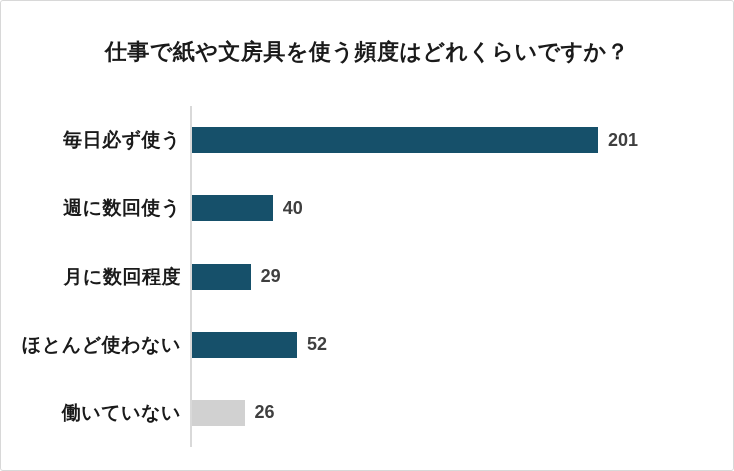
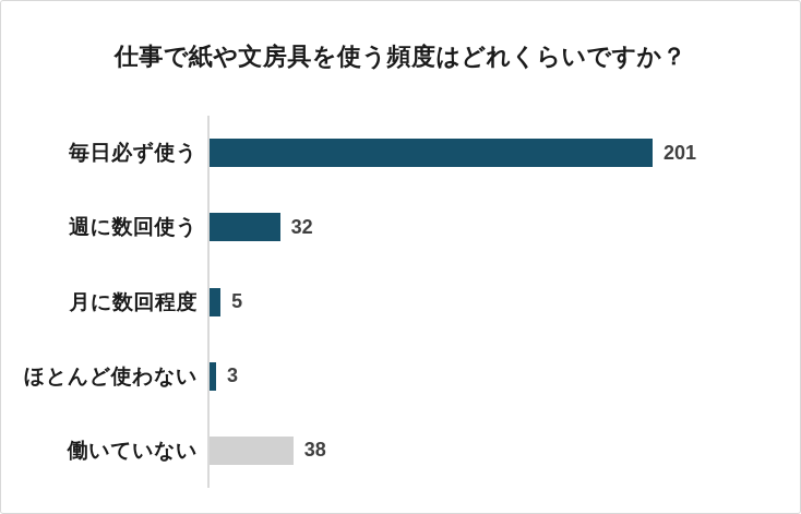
週に数回使う: 40 -> 32
月に数回程度: 29 -> 5
ほとんど使わない: 52 -> 3
働いていない: 26 -> 38
